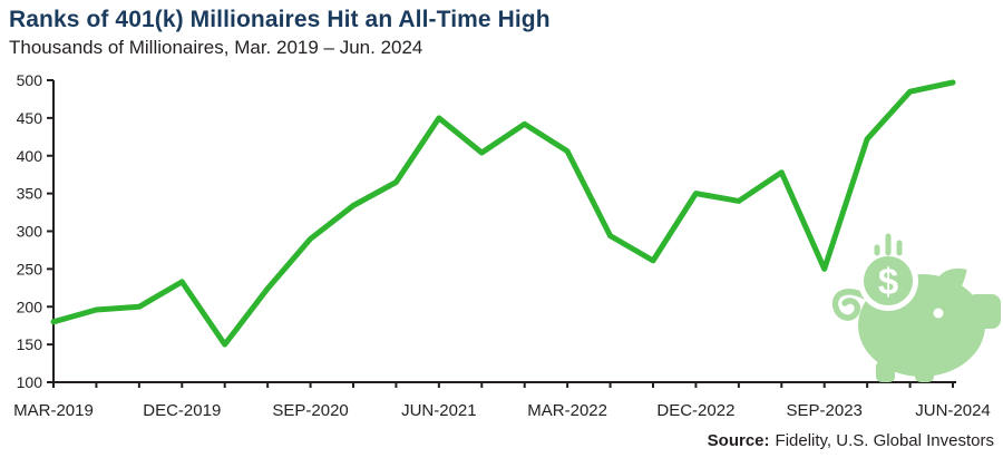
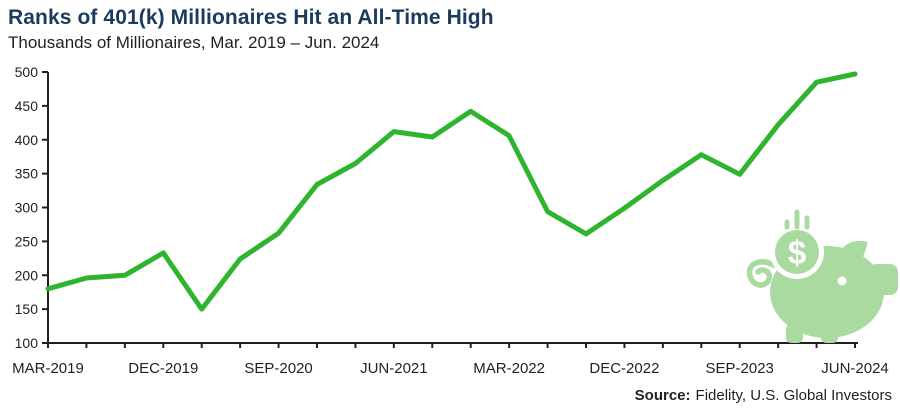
SEP-2020: 290 -> 260
JUN-2021: 450 -> 410
DEC-2022: 350 -> 300
SEP-2023: 250 -> 350
